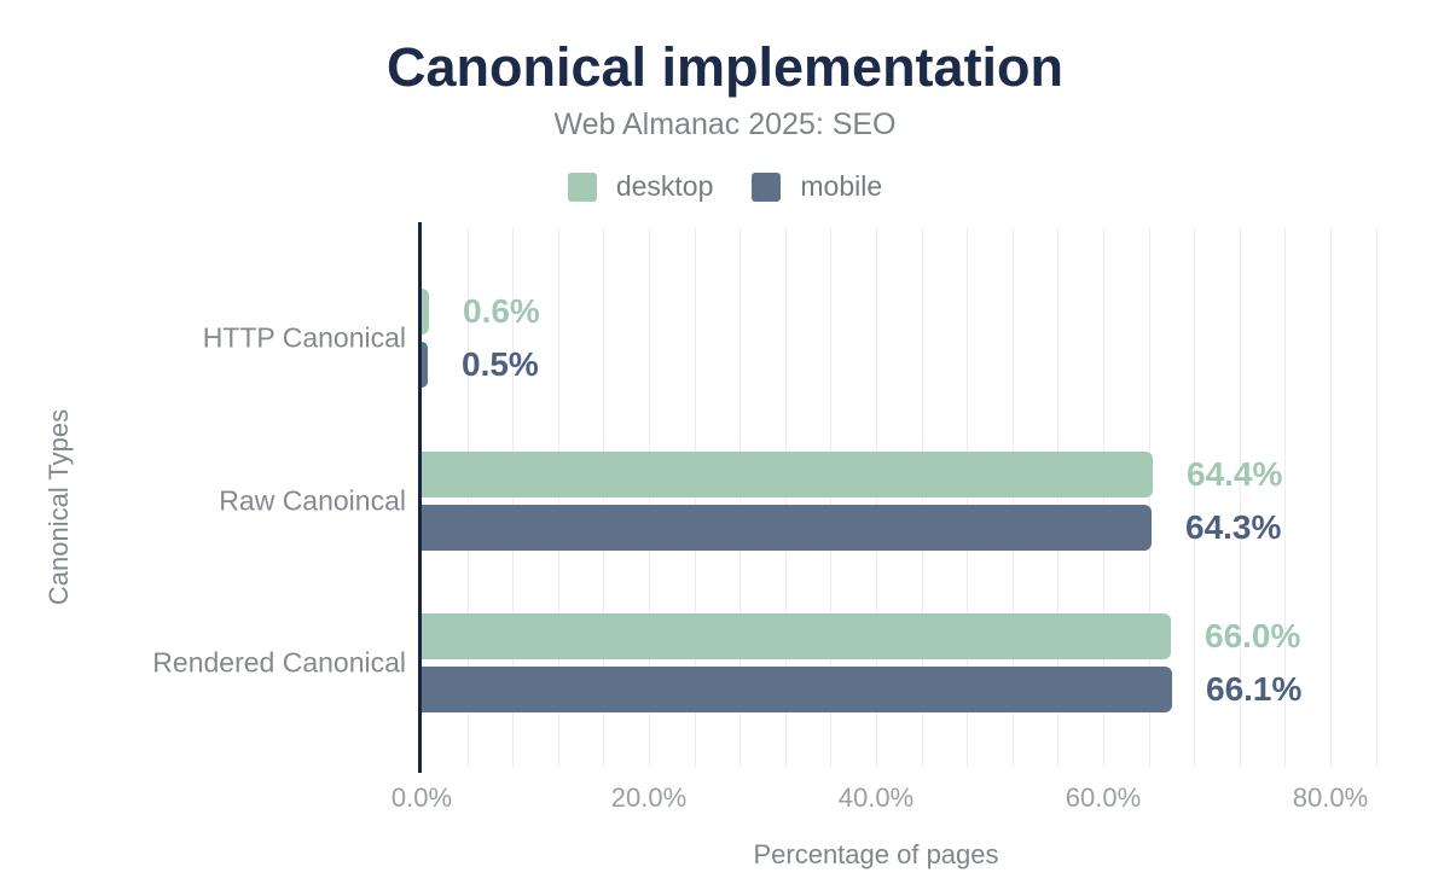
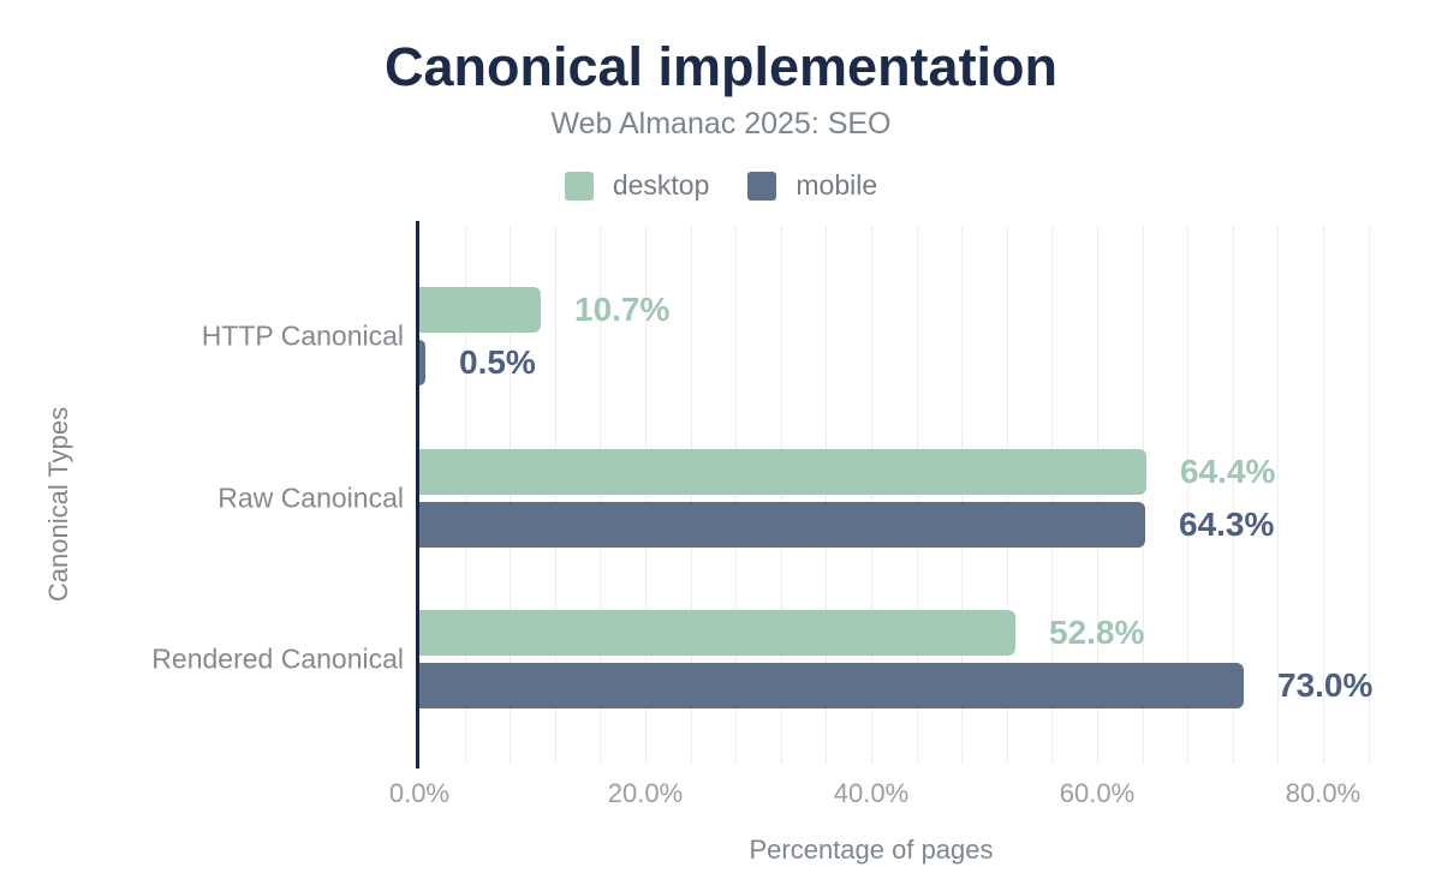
desktop/HTTP Canonical: 0.6% -> 10.7%
desktop/Rendered Canonical: 66.0% -> 52.8%
mobile/Rendered Canonical: 66.1% -> 73.0%
